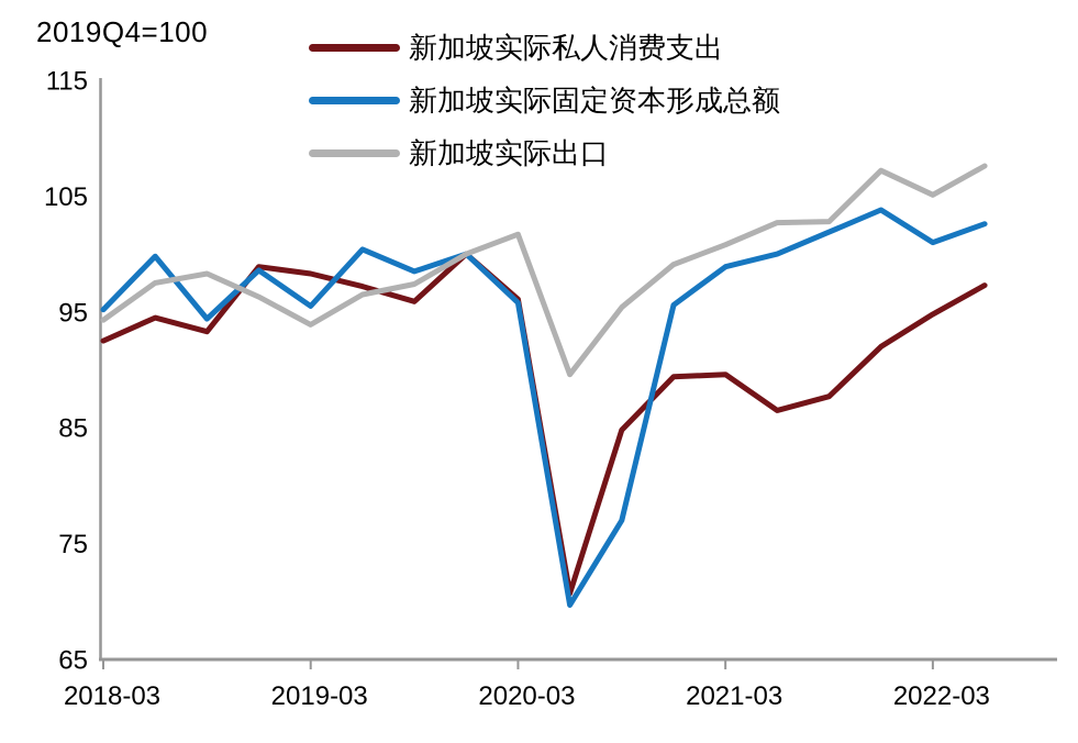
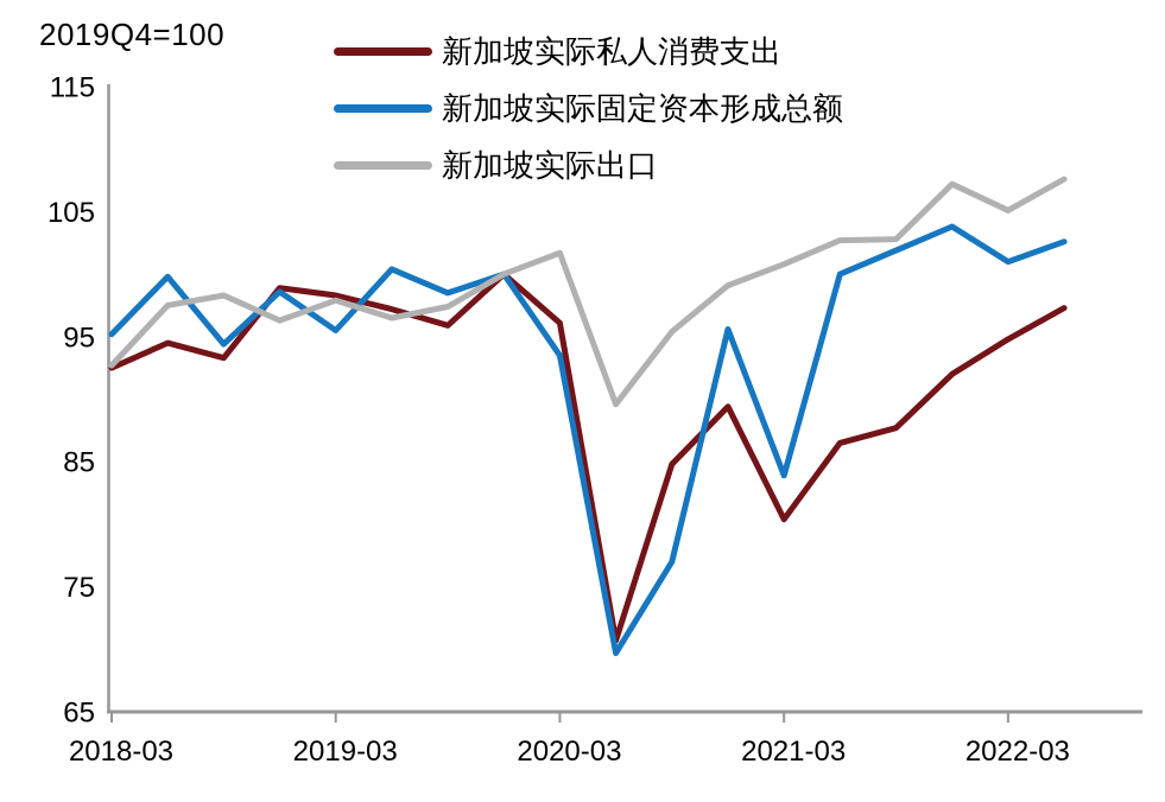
新加坡实际出口/2018-03: 94.3 -> 92.7
新加坡实际出口/2019-03: 93.9 -> 97.9
新加坡实际固定资本形成总额/2020-03: 95.8 -> 93.5
新加坡实际私人消费支出/2021-03: 89.6 -> 80.4
新加坡实际固定资本形成总额/2021-03: 98.9 -> 83.9
